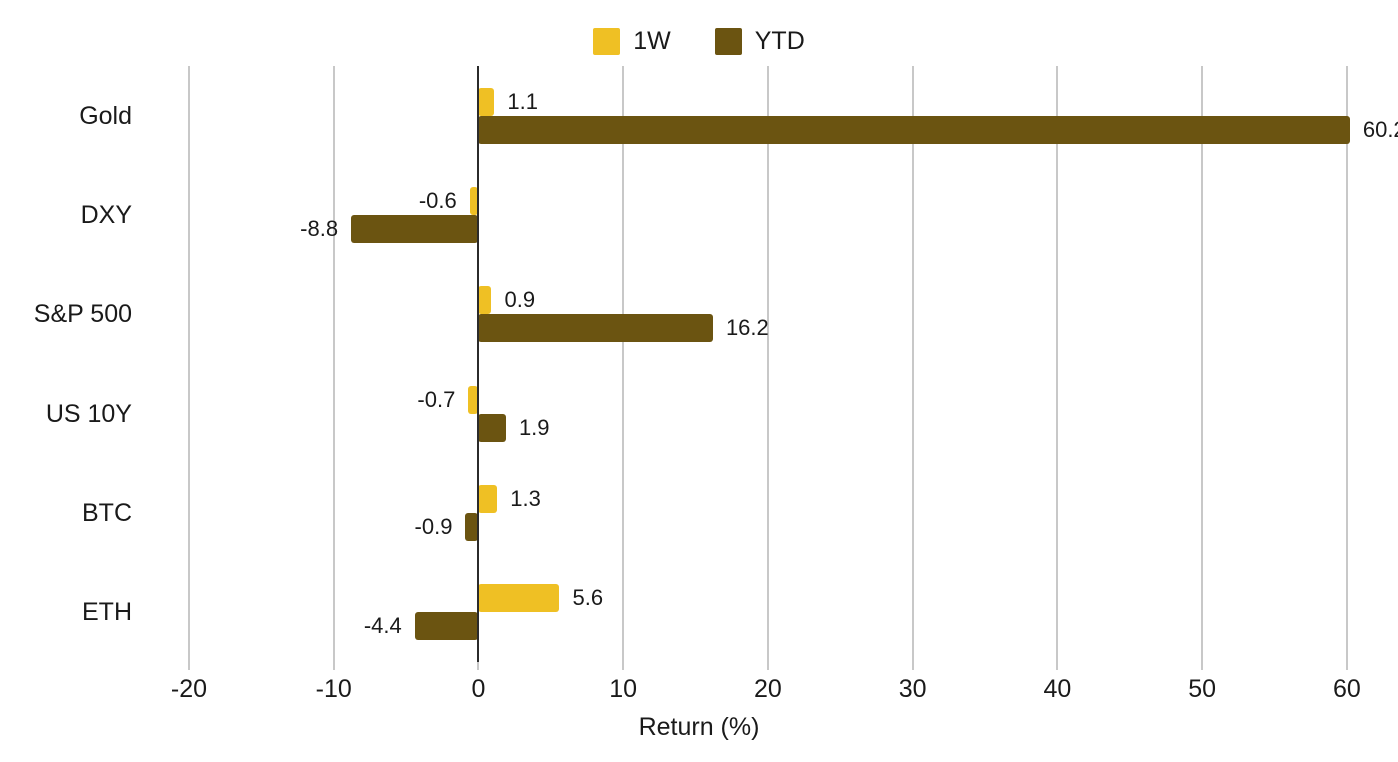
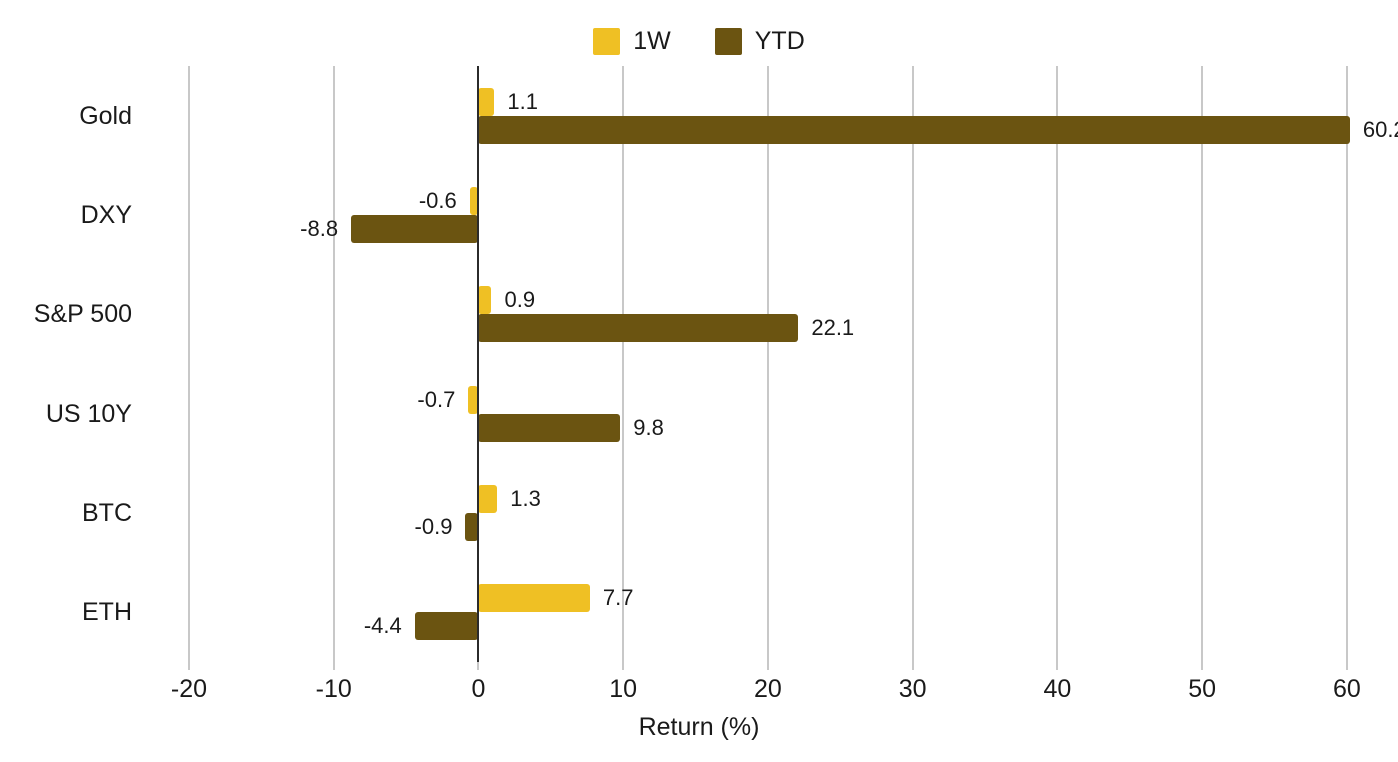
YTD/S&P 500: 16.2 -> 22.1
YTD/US 10Y: 1.9 -> 9.8
1W/ETH: 5.6 -> 7.7
